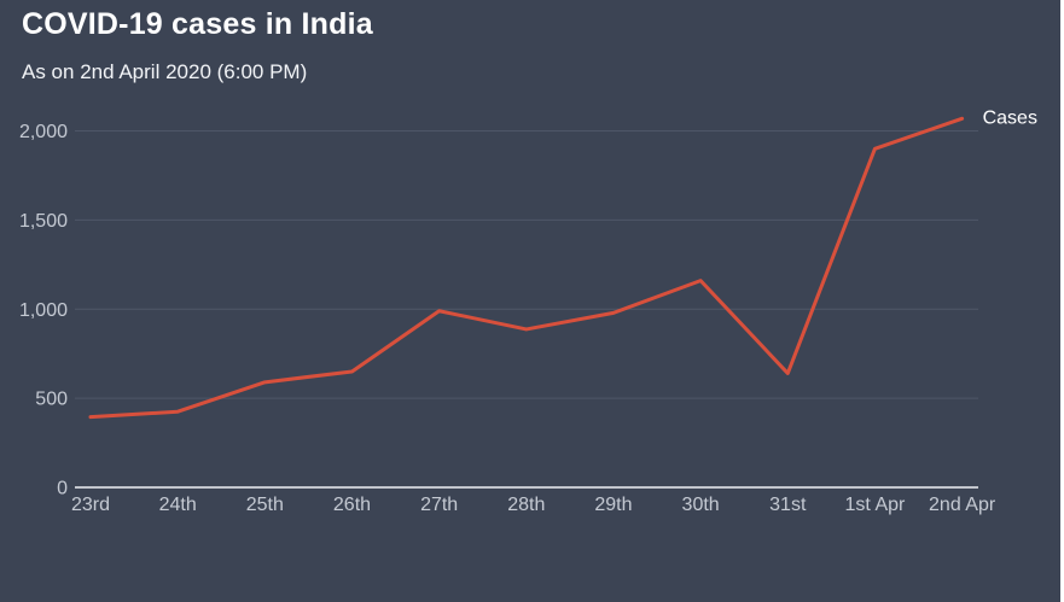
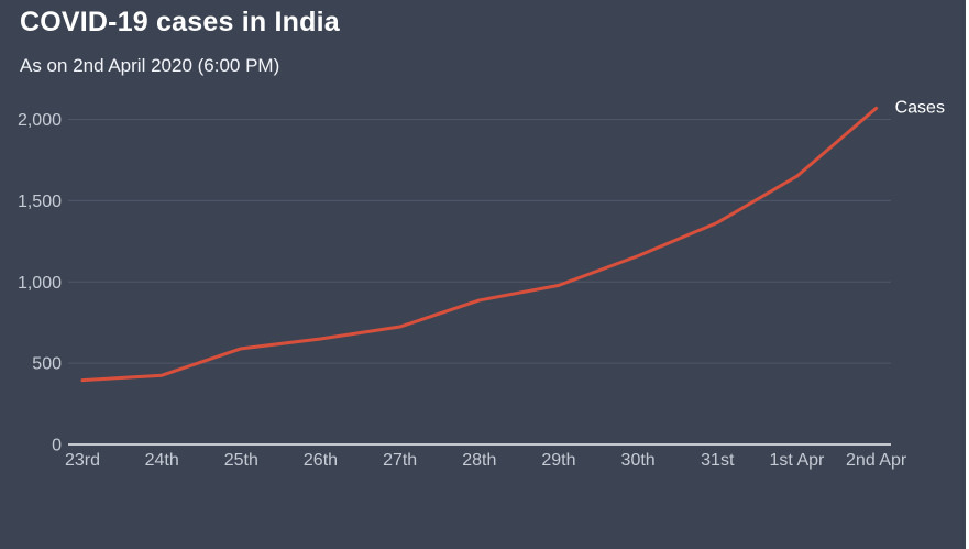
27th: 990 -> 720
31st: 640 -> 1360
1st Apr: 1900 -> 1650
